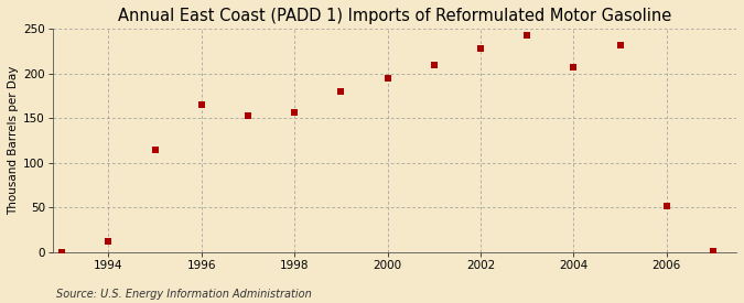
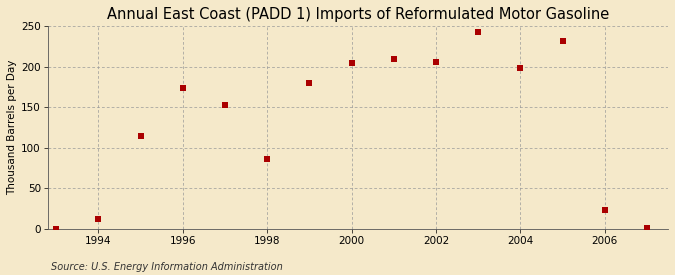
1996: 165 -> 174
1998: 156 -> 86
2000: 194 -> 204
2002: 228 -> 206
2004: 207 -> 198
2006: 52 -> 24
